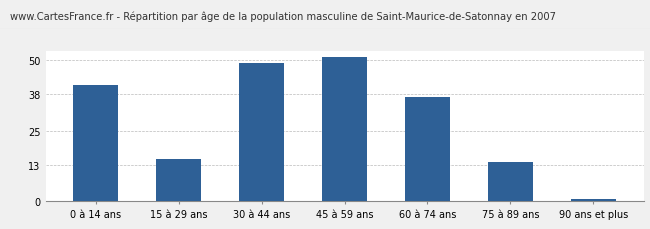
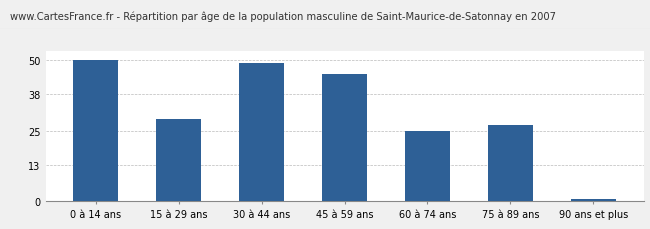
0 à 14 ans: 41 -> 50
15 à 29 ans: 15 -> 29
45 à 59 ans: 51 -> 45
60 à 74 ans: 37 -> 25
75 à 89 ans: 14 -> 27
